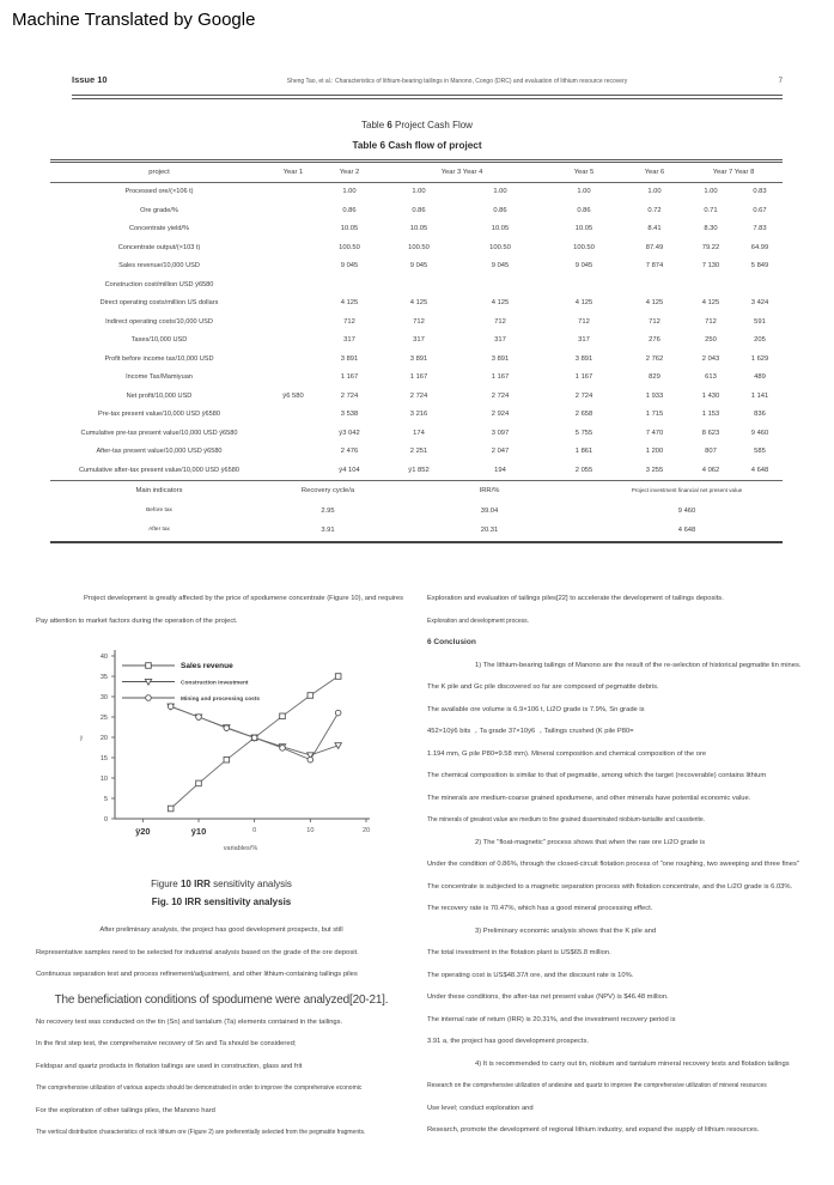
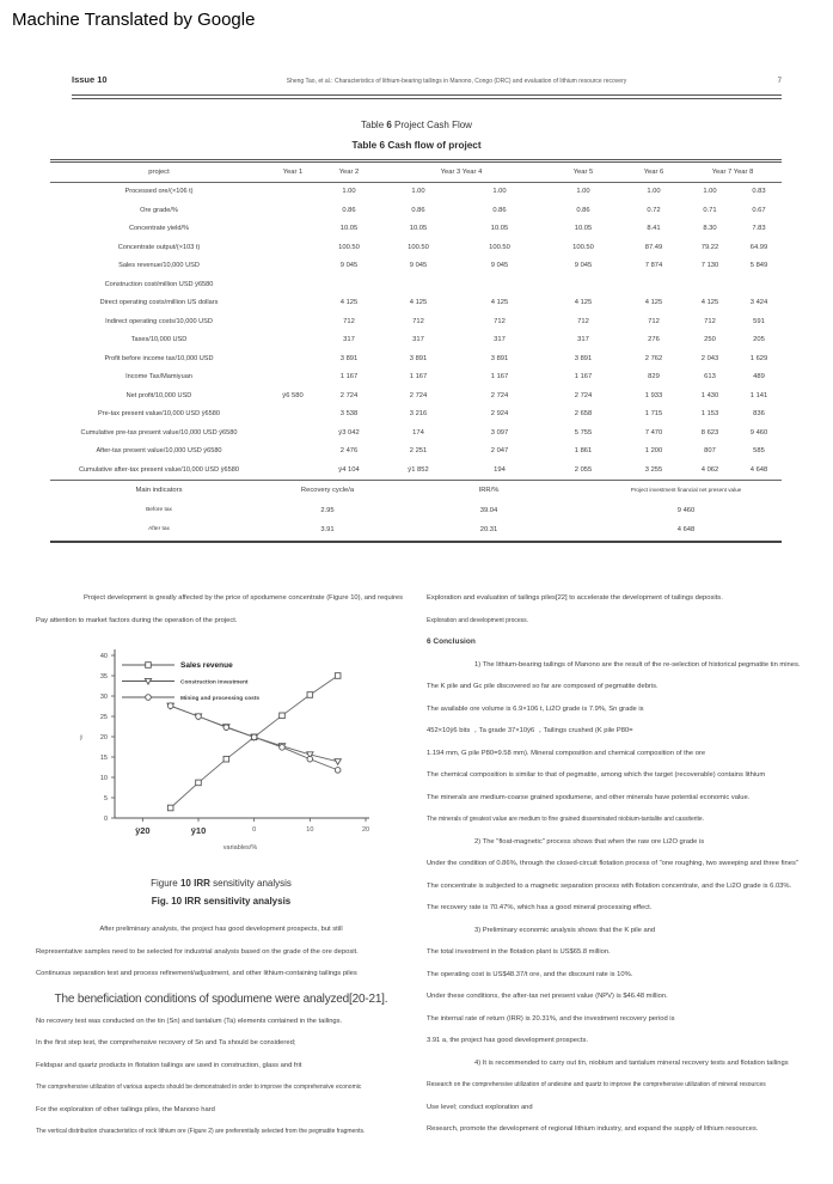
Construction investment/15: 18 -> 14
Mining and processing costs/15: 26 -> 12
